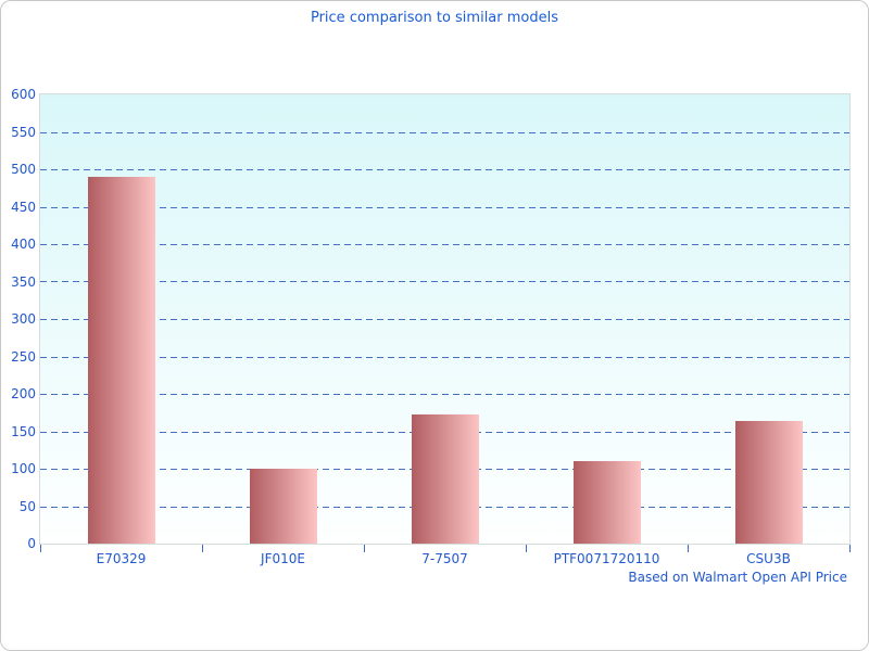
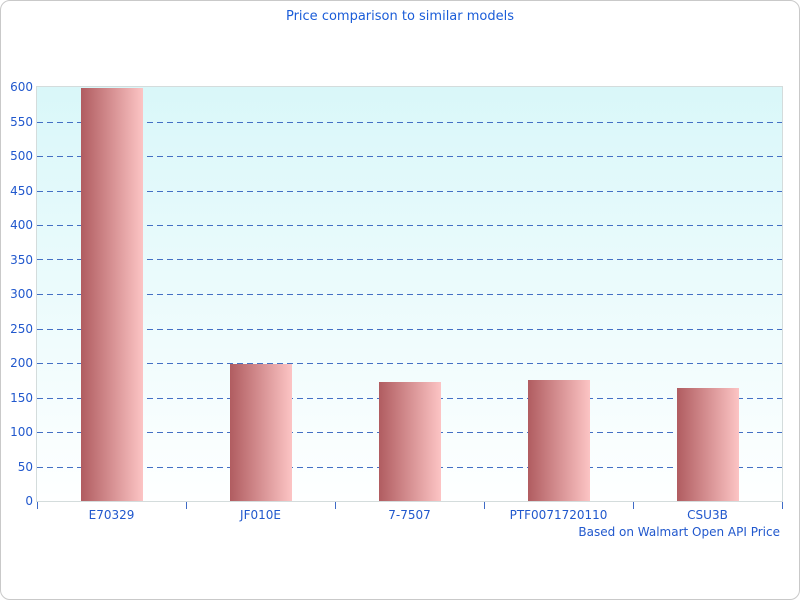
E70329: 490 -> 600
JF010E: 100 -> 200
PTF0071720110: 110 -> 180
